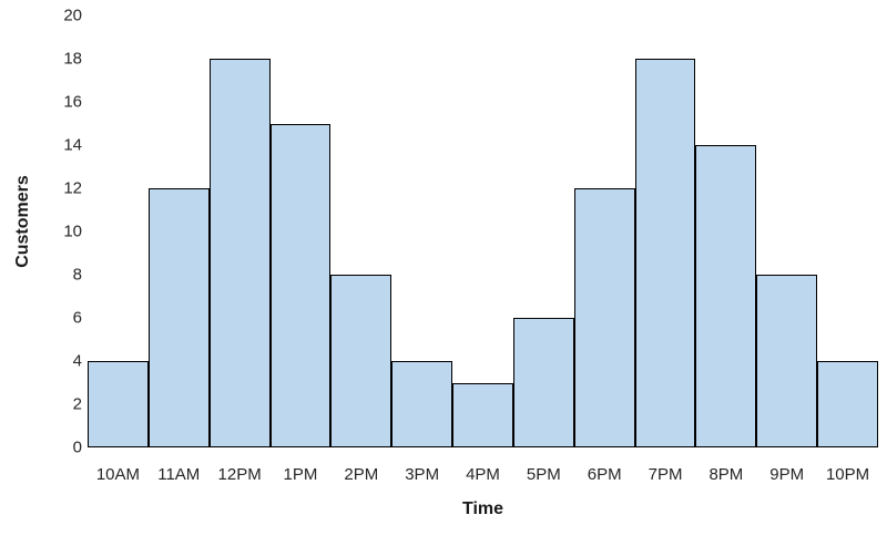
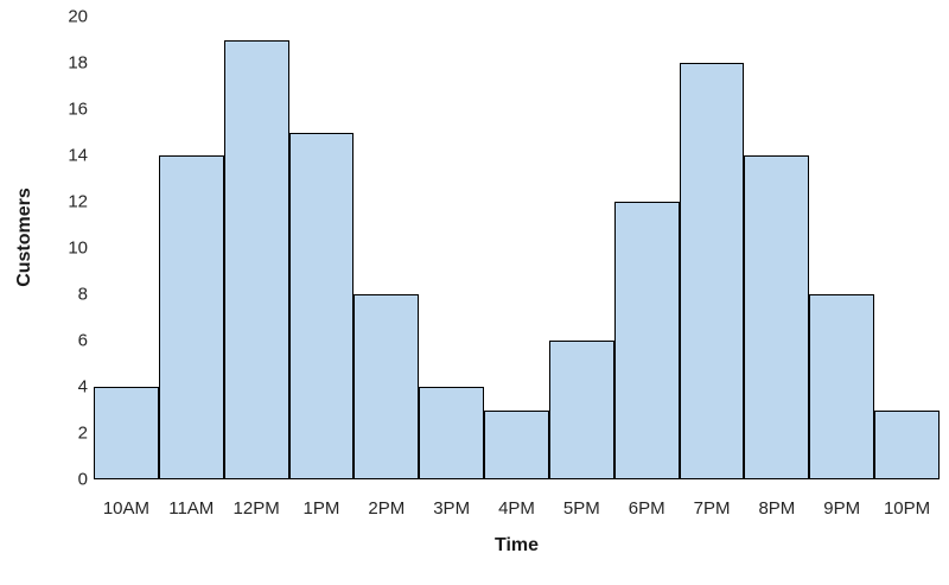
11AM: 12 -> 14
12PM: 18 -> 19
10PM: 4 -> 3
